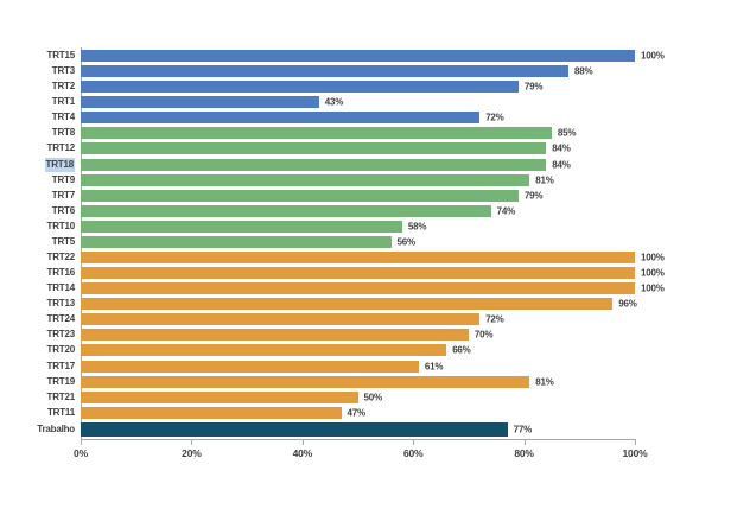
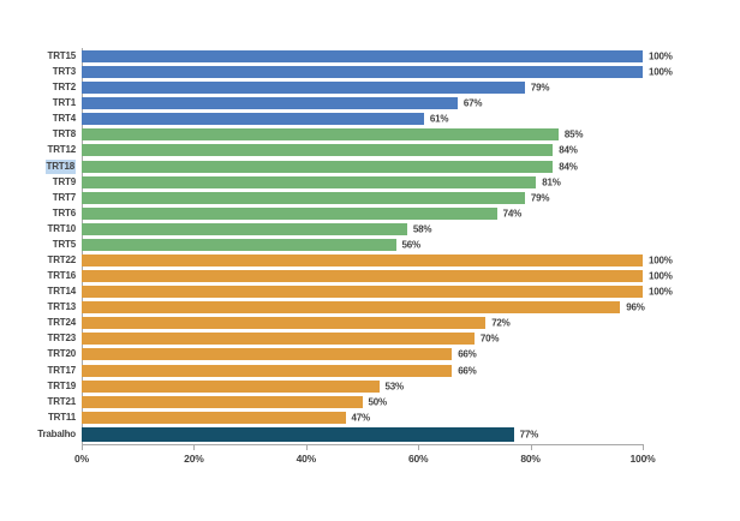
TRT3: 88% -> 100%
TRT1: 43% -> 67%
TRT4: 72% -> 61%
TRT17: 61% -> 66%
TRT19: 81% -> 53%
